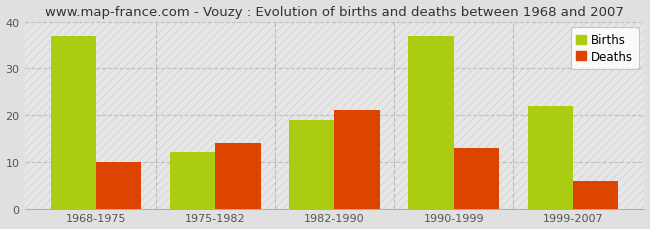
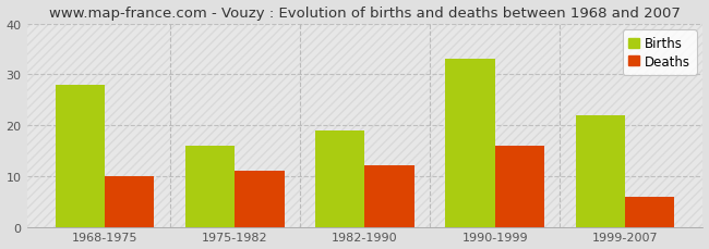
Births/1968-1975: 37 -> 28
Births/1975-1982: 12 -> 16
Deaths/1975-1982: 14 -> 11
Deaths/1982-1990: 21 -> 12
Births/1990-1999: 37 -> 33
Deaths/1990-1999: 13 -> 16
